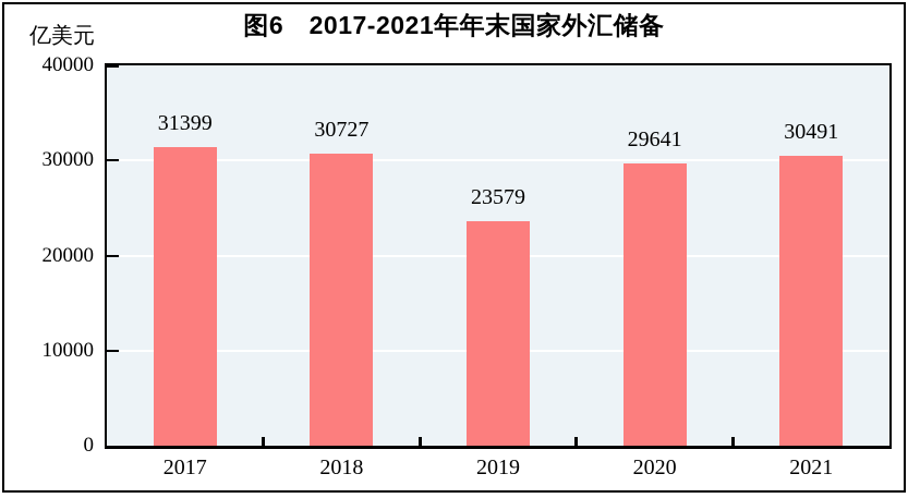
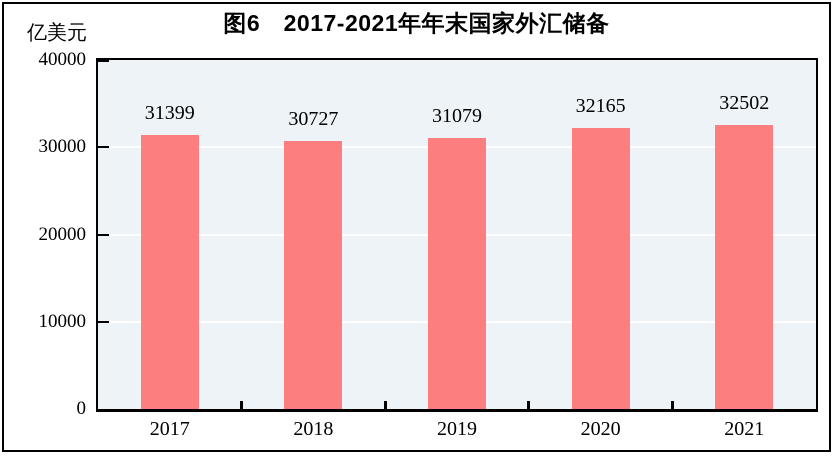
2019: 23579 -> 31079
2020: 29641 -> 32165
2021: 30491 -> 32502
